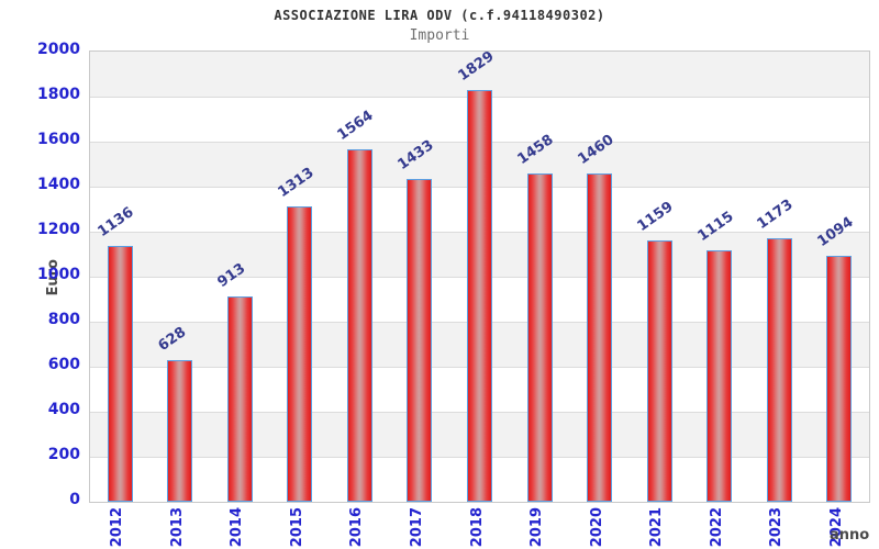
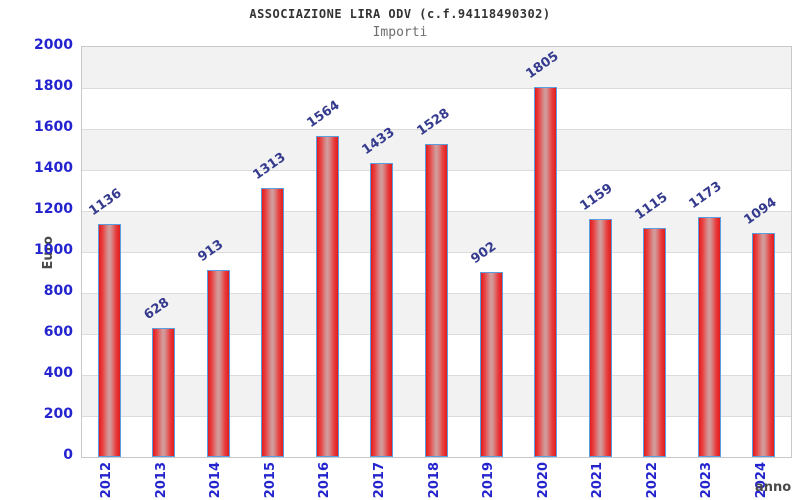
2018: 1829 -> 1528
2019: 1458 -> 902
2020: 1460 -> 1805
